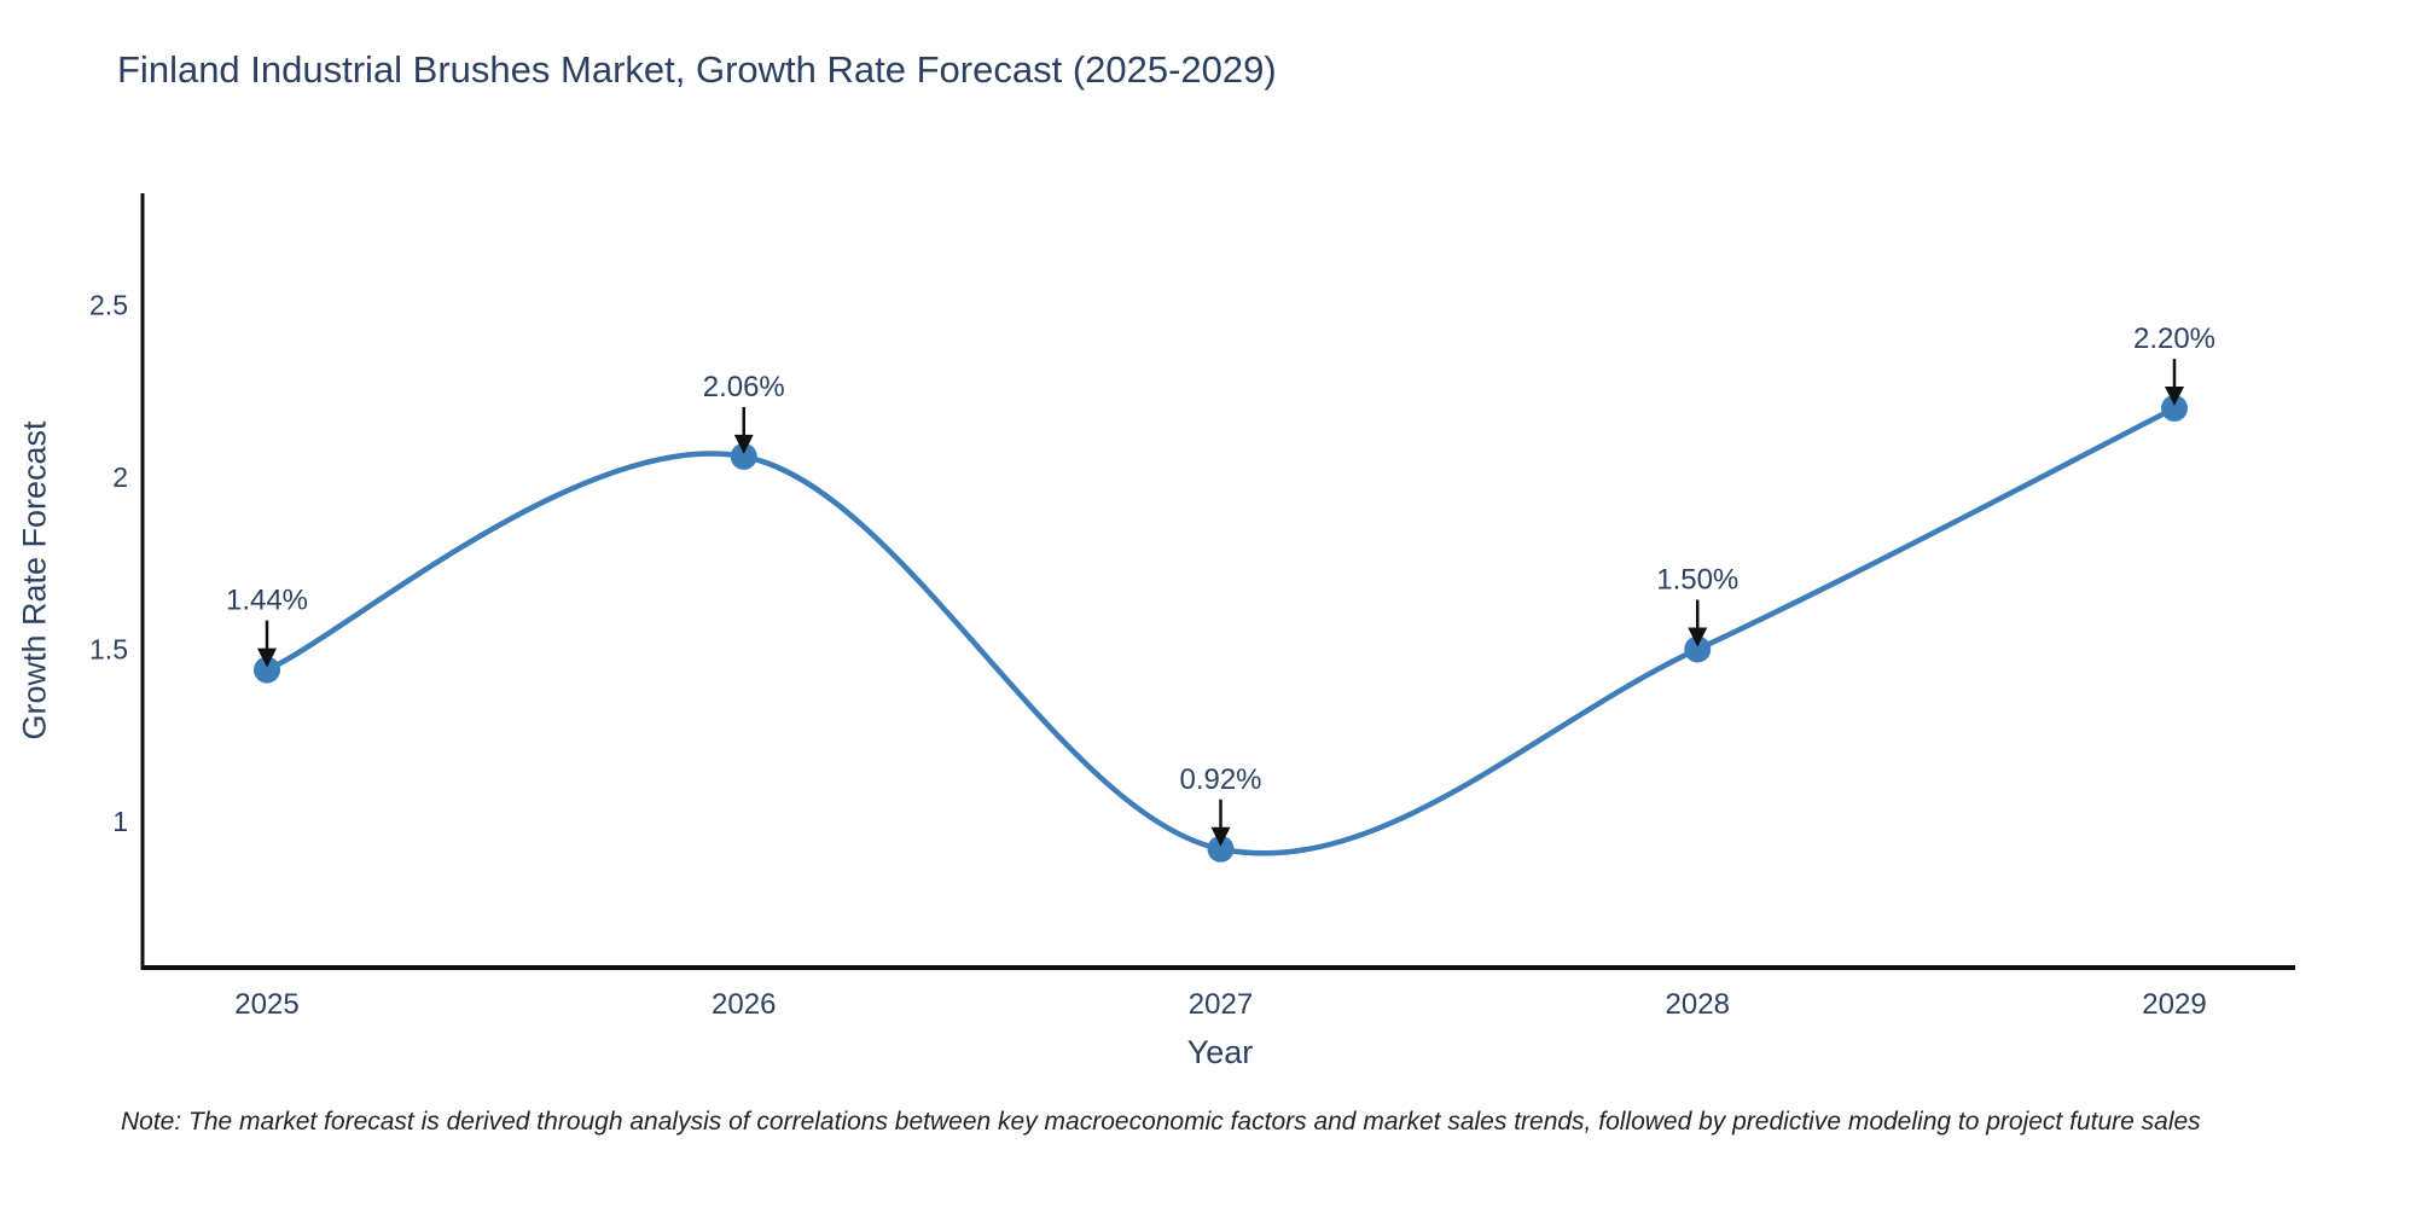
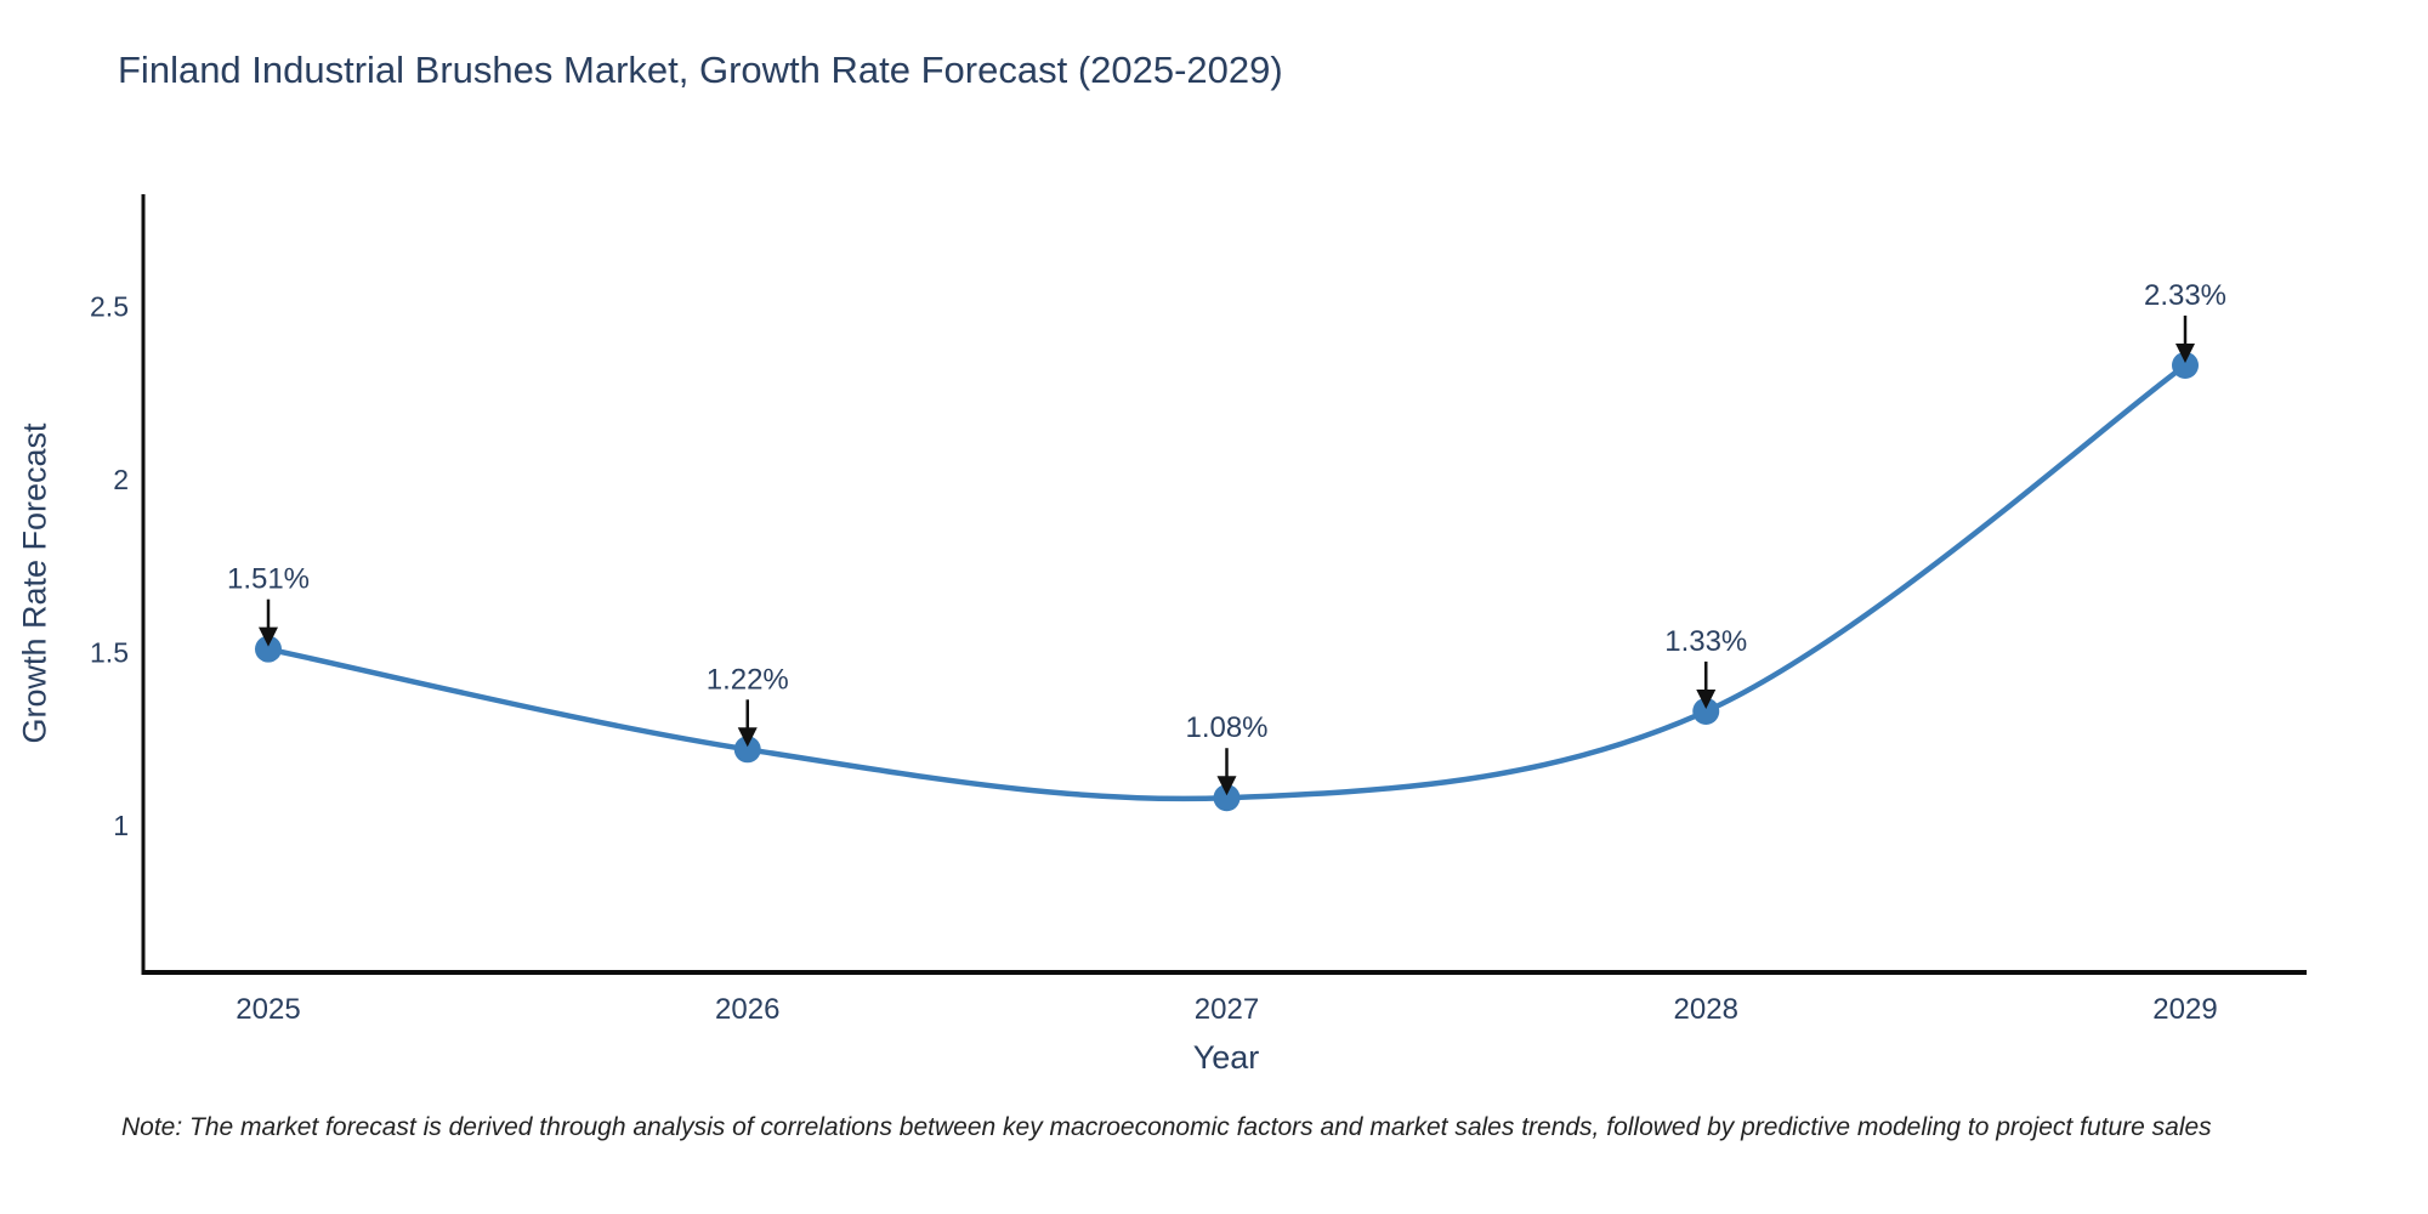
2025: 1.44% -> 1.51%
2026: 2.06% -> 1.22%
2027: 0.92% -> 1.08%
2028: 1.50% -> 1.33%
2029: 2.20% -> 2.33%
